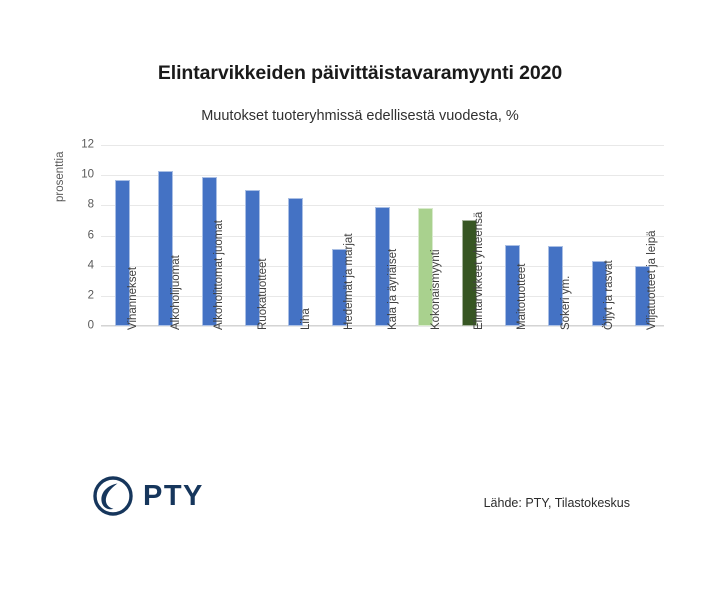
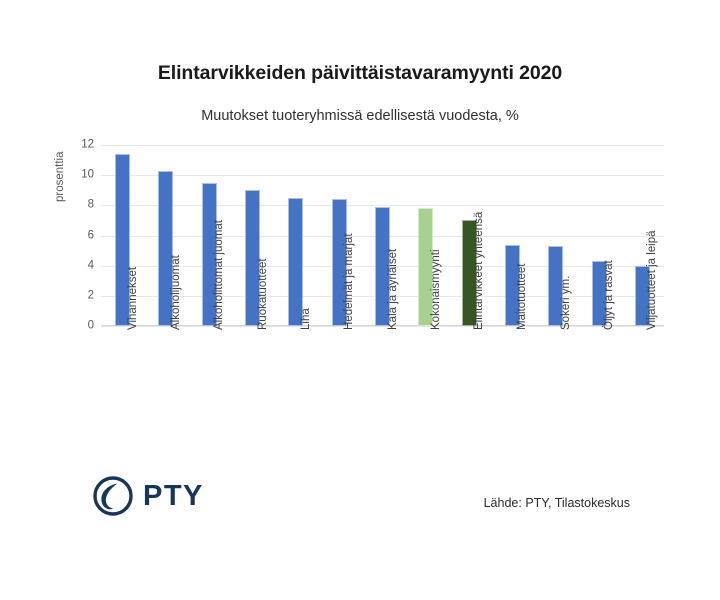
Vihannekset: 9.7 -> 11.4
Alkoholittomat juomat: 9.9 -> 9.5
Hedelmät ja marjat: 5.1 -> 8.4
